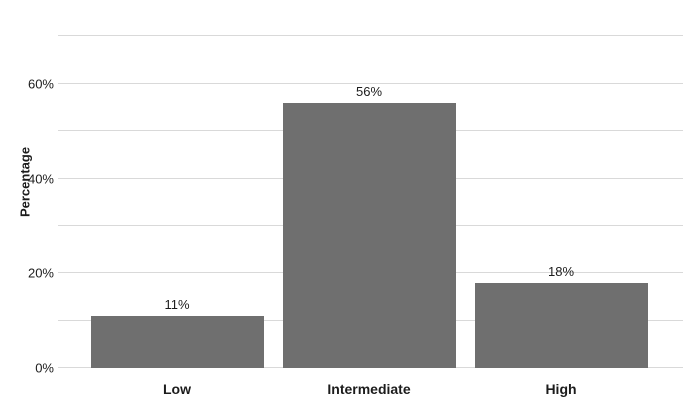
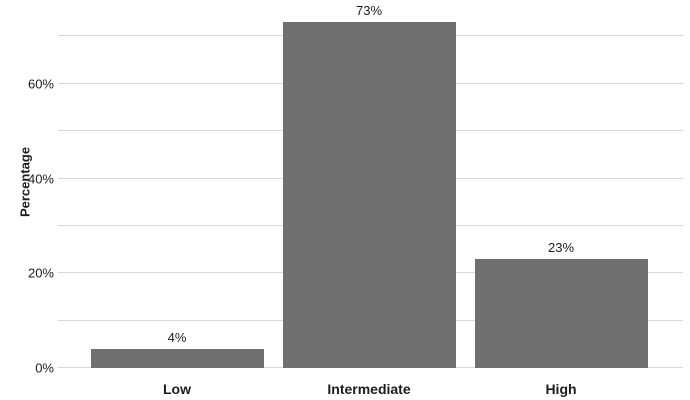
Low: 11% -> 4%
Intermediate: 56% -> 73%
High: 18% -> 23%
